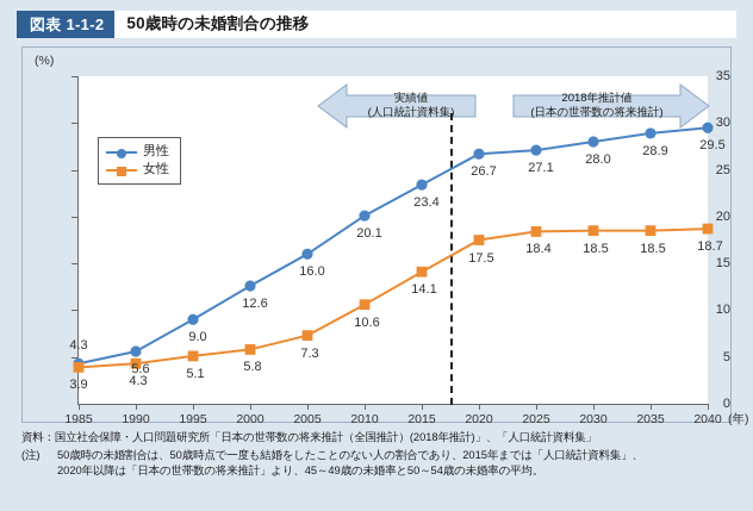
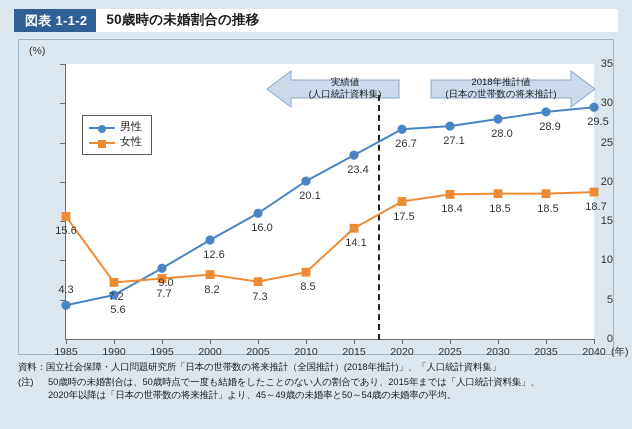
女性/1985: 3.9 -> 15.6
女性/1990: 4.3 -> 7.2
女性/1995: 5.1 -> 7.7
女性/2000: 5.8 -> 8.2
女性/2010: 10.6 -> 8.5
